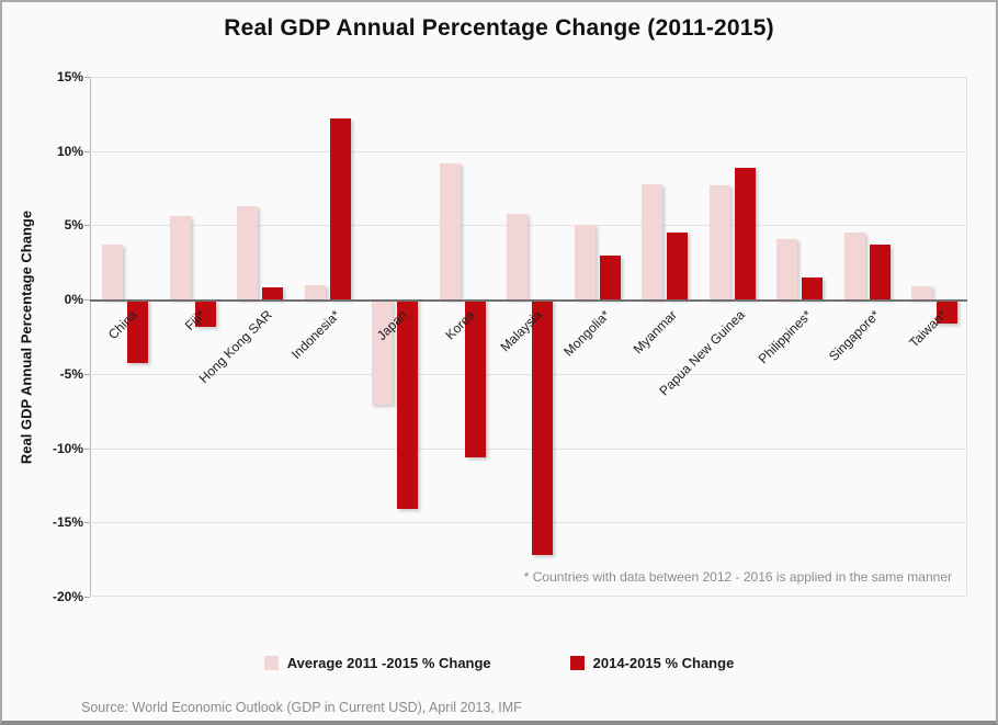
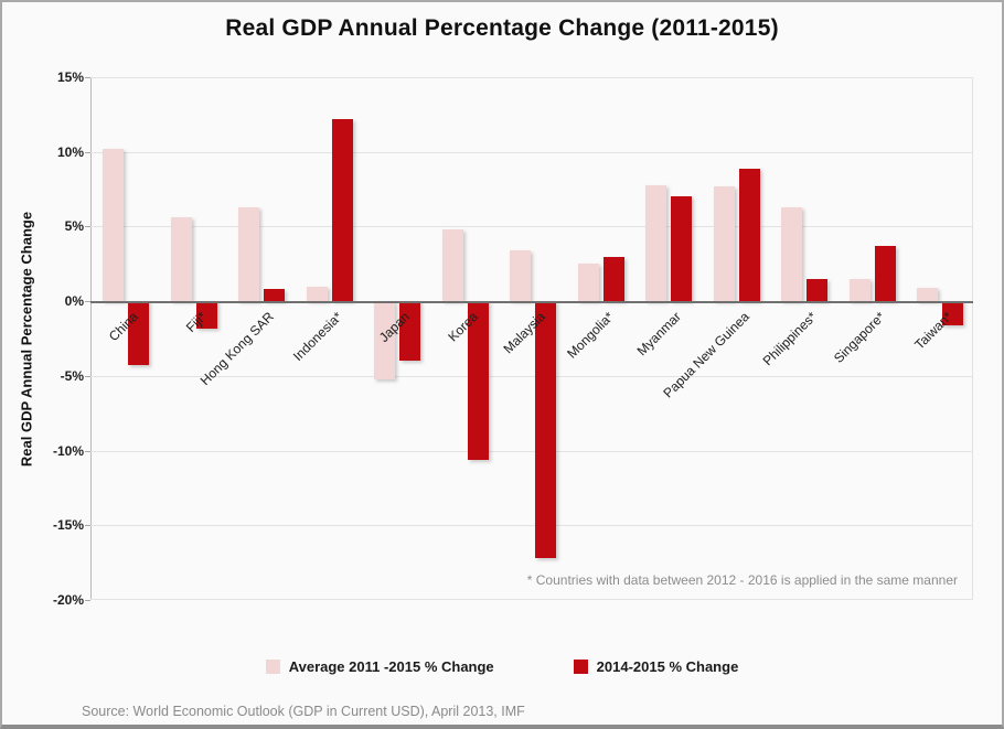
Average 2011 -2015 % Change/China: 3.7% -> 10.2%
Average 2011 -2015 % Change/Japan: -7.1% -> -5.2%
2014-2015 % Change/Japan: -14.1% -> -4.0%
Average 2011 -2015 % Change/Korea: 9.2% -> 4.8%
Average 2011 -2015 % Change/Malaysia: 5.8% -> 3.4%
Average 2011 -2015 % Change/Mongolia*: 5.0% -> 2.5%
2014-2015 % Change/Myanmar: 4.5% -> 7.0%
Average 2011 -2015 % Change/Philippines*: 4.1% -> 6.3%
Average 2011 -2015 % Change/Singapore*: 4.5% -> 1.5%
